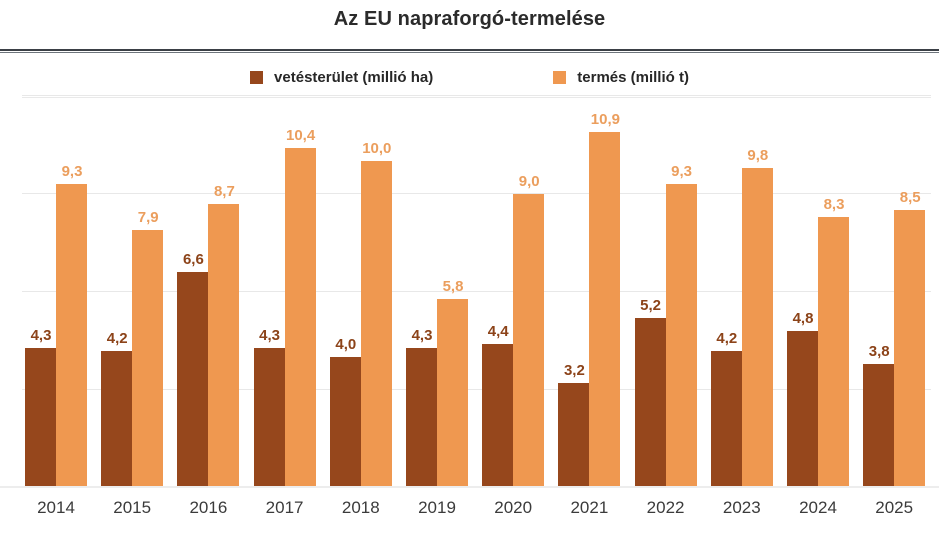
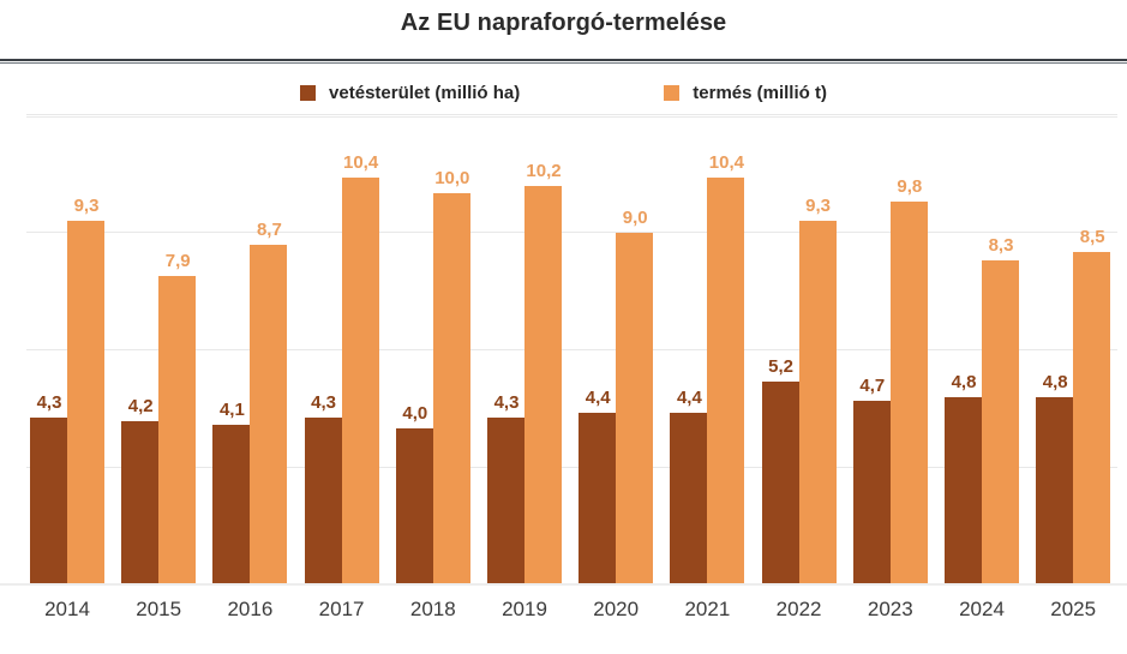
vetésterület (millió ha)/2016: 6,6 -> 4,1
termés (millió t)/2019: 5,8 -> 10,2
vetésterület (millió ha)/2021: 3,2 -> 4,4
termés (millió t)/2021: 10,9 -> 10,4
vetésterület (millió ha)/2023: 4,2 -> 4,7
vetésterület (millió ha)/2025: 3,8 -> 4,8
